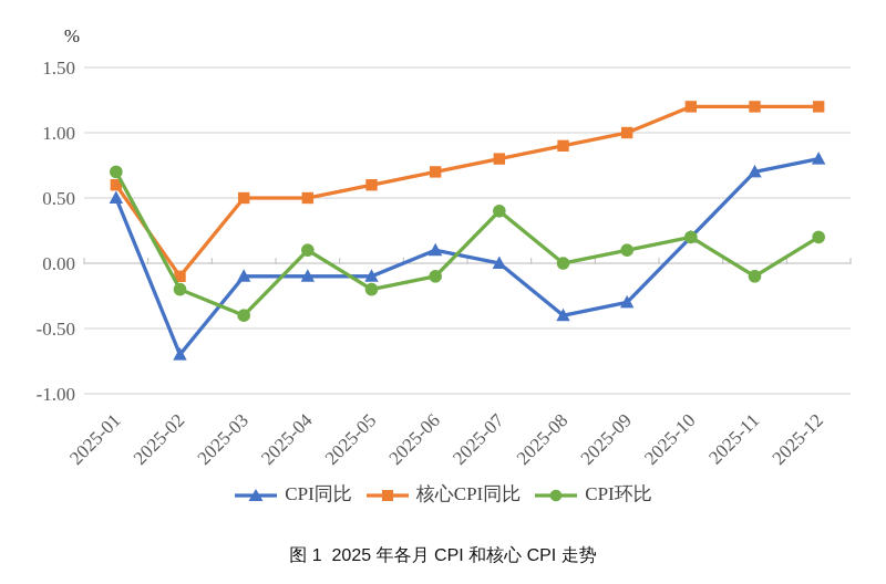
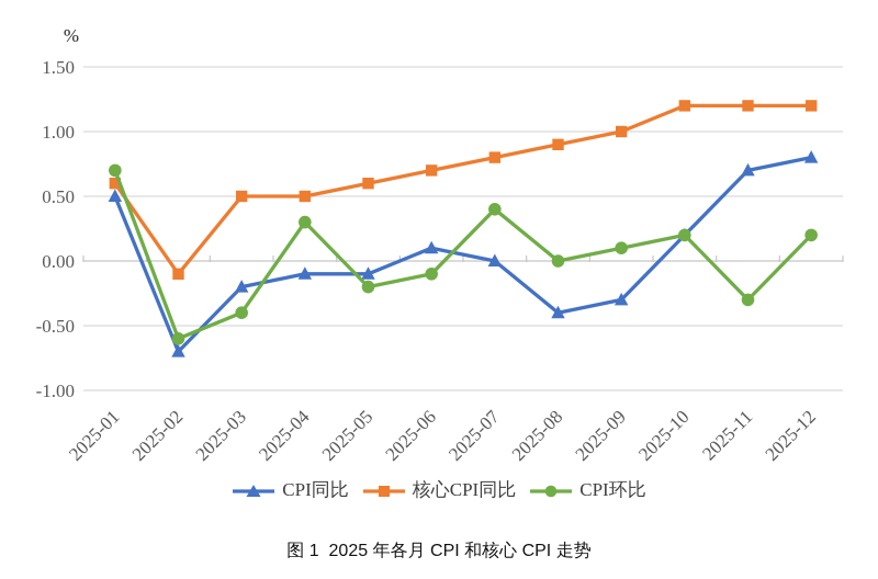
CPI环比/2025-02: -0.2 -> -0.6
CPI同比/2025-03: -0.1 -> -0.2
CPI环比/2025-04: 0.1 -> 0.3
CPI环比/2025-11: -0.1 -> -0.3
